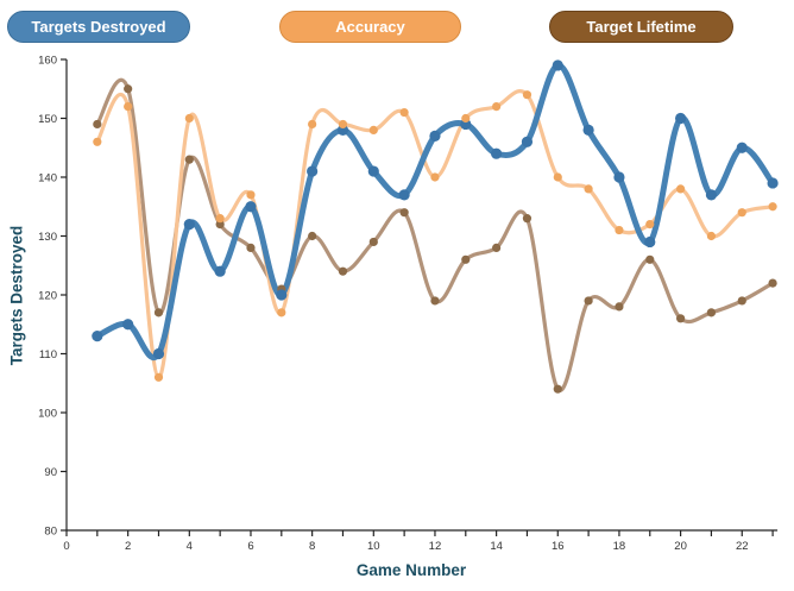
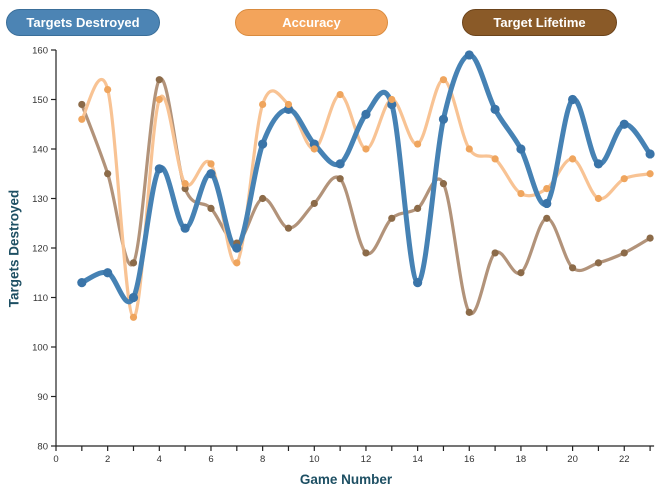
Target Lifetime/2: 155 -> 135
Targets Destroyed/4: 132 -> 136
Target Lifetime/4: 143 -> 154
Accuracy/10: 148 -> 140
Targets Destroyed/14: 144 -> 113
Accuracy/14: 152 -> 141
Target Lifetime/16: 104 -> 107
Target Lifetime/18: 118 -> 115
